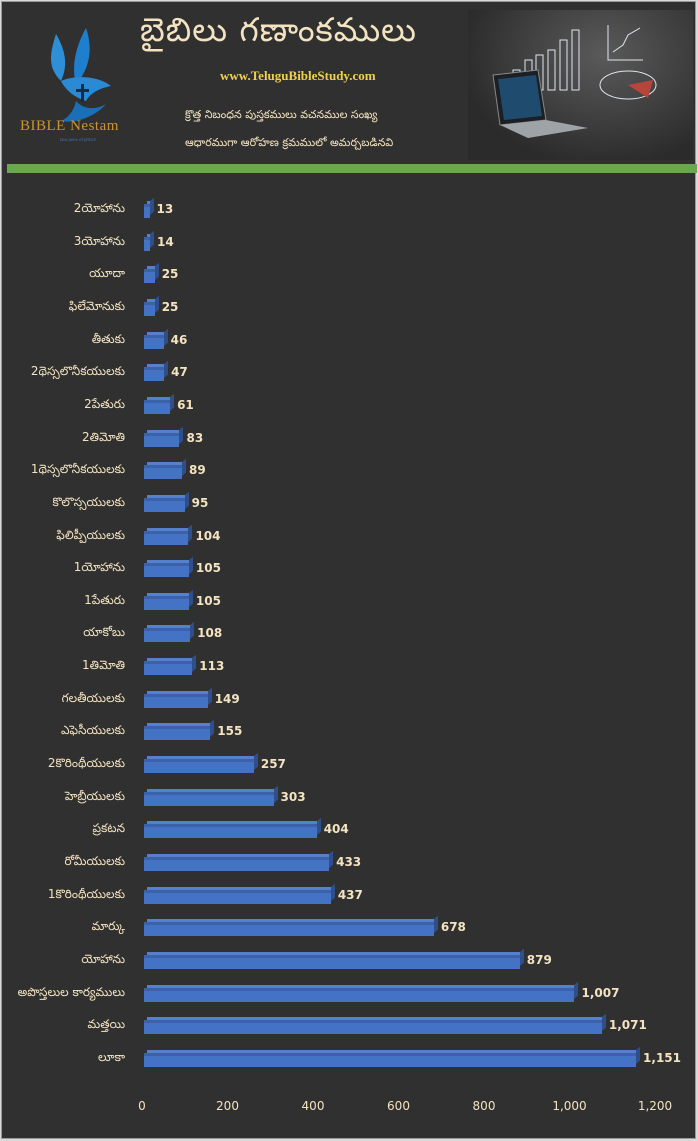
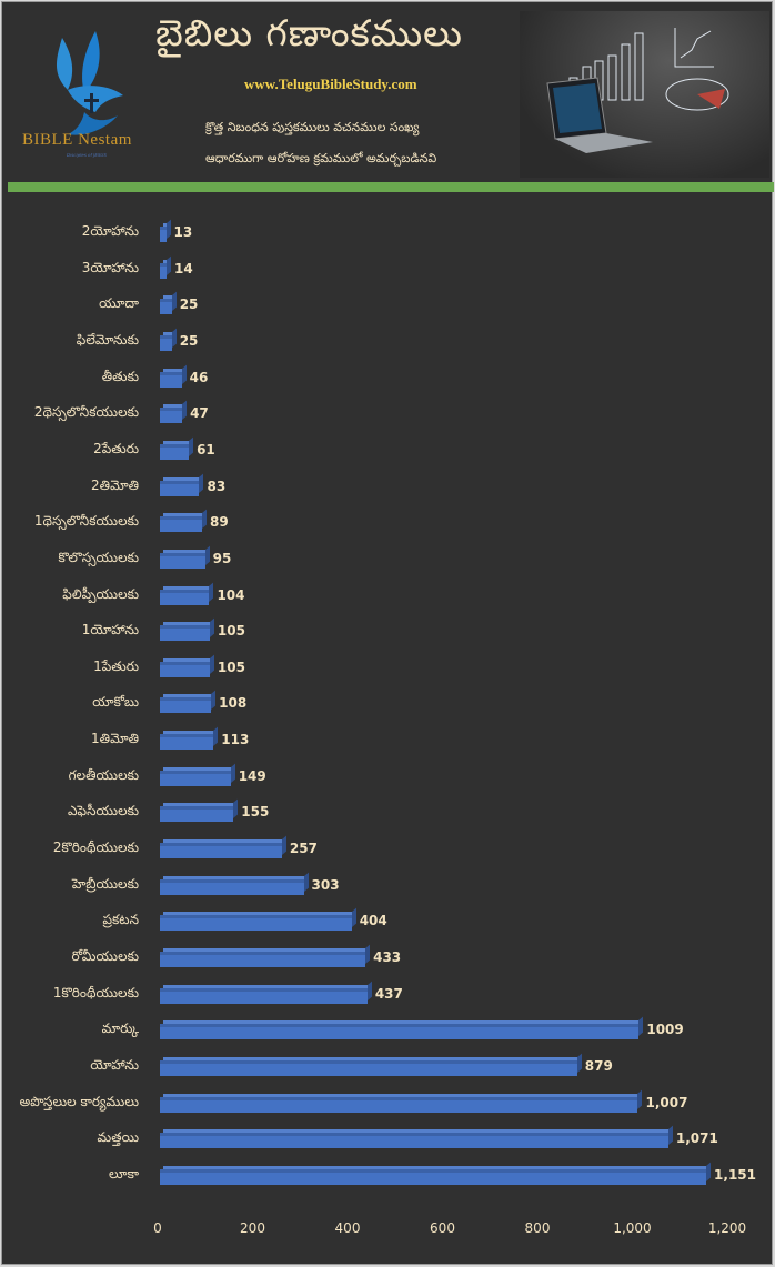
మార్కు: 678 -> 1009
